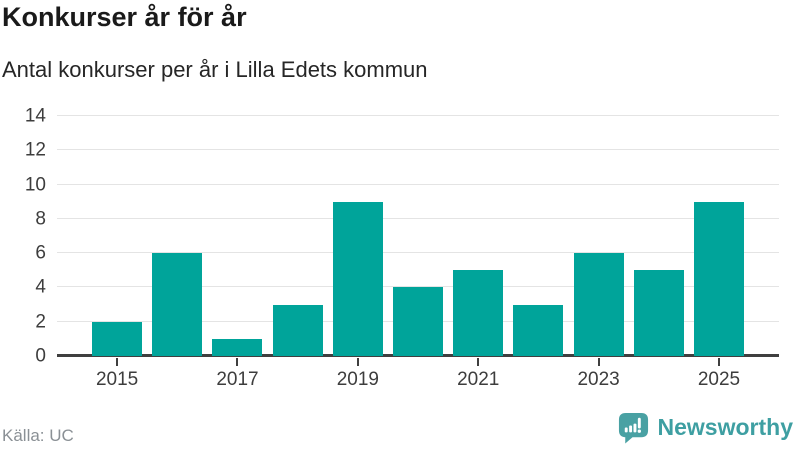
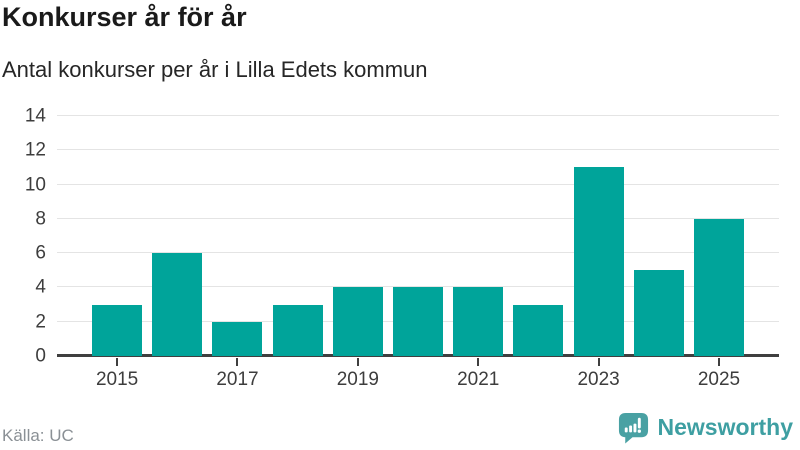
2015: 2 -> 3
2017: 1 -> 2
2019: 9 -> 4
2021: 5 -> 4
2023: 6 -> 11
2025: 9 -> 8
